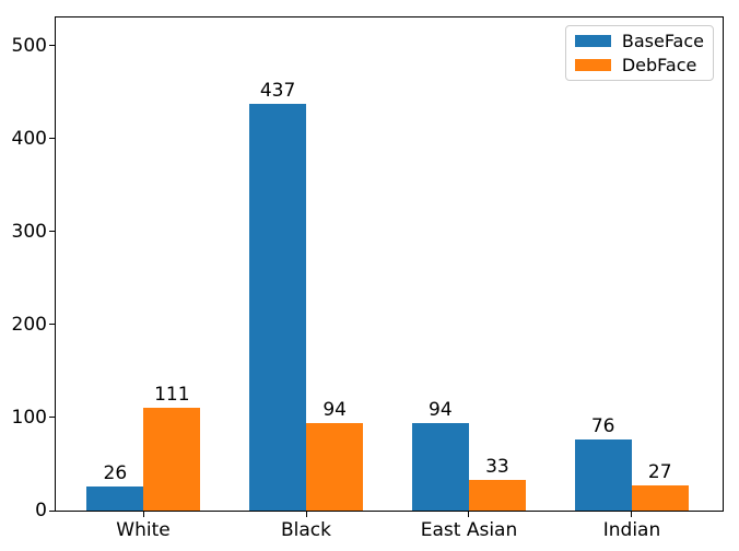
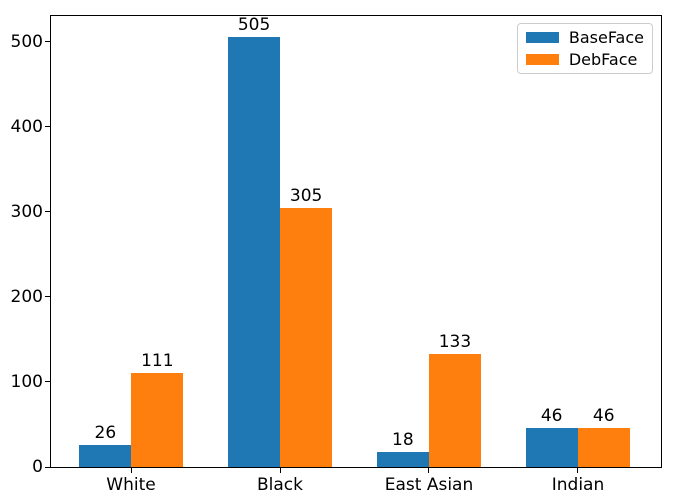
BaseFace/Black: 437 -> 505
DebFace/Black: 94 -> 305
BaseFace/East Asian: 94 -> 18
DebFace/East Asian: 33 -> 133
BaseFace/Indian: 76 -> 46
DebFace/Indian: 27 -> 46
